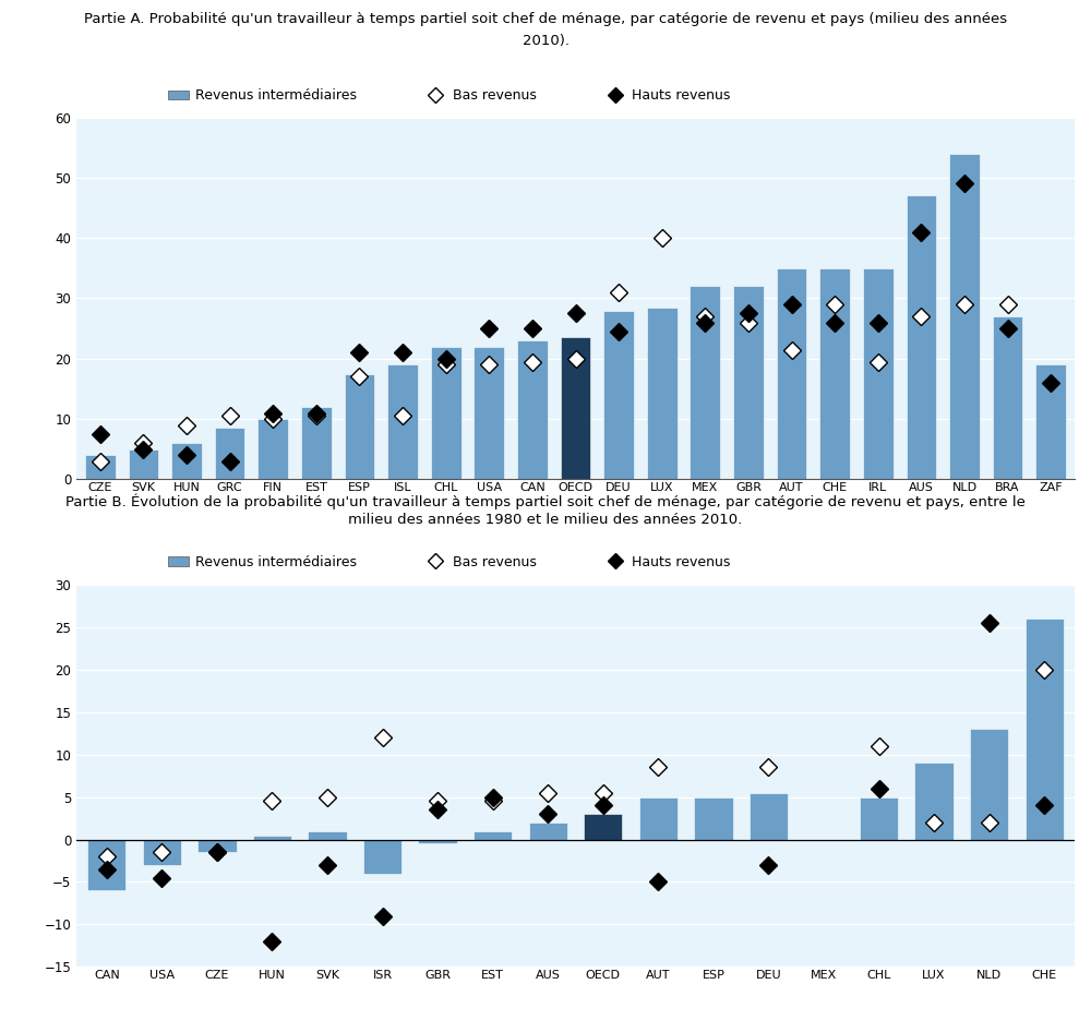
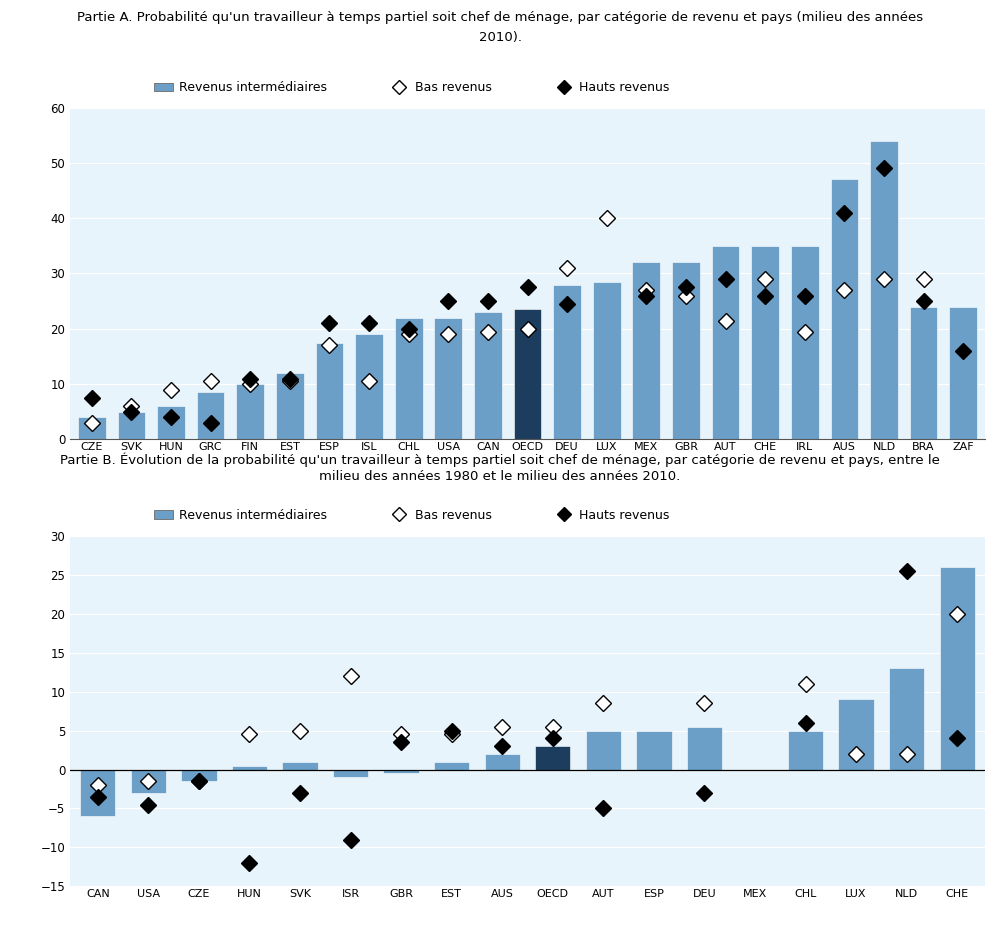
BRA: 27.0 -> 24.0
ZAF: 19.0 -> 24.0
ISR: -4.0 -> -1.0
